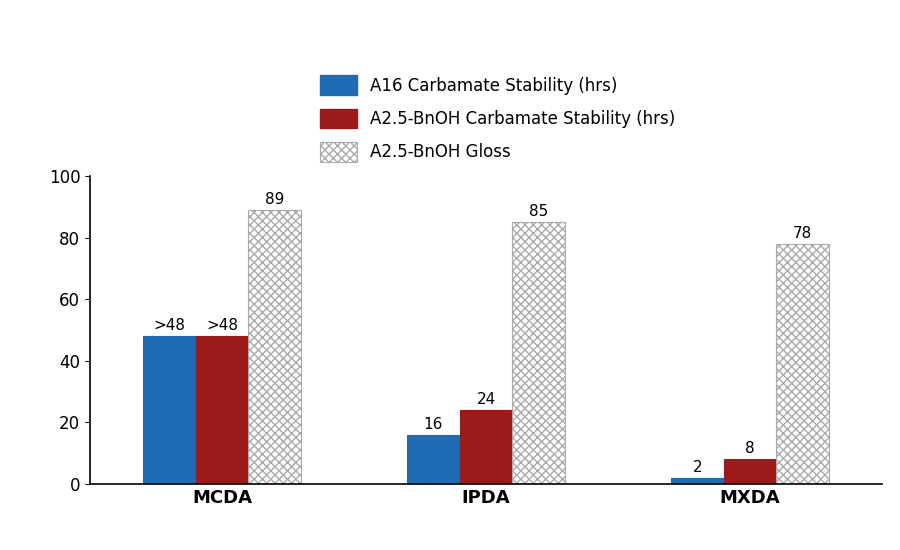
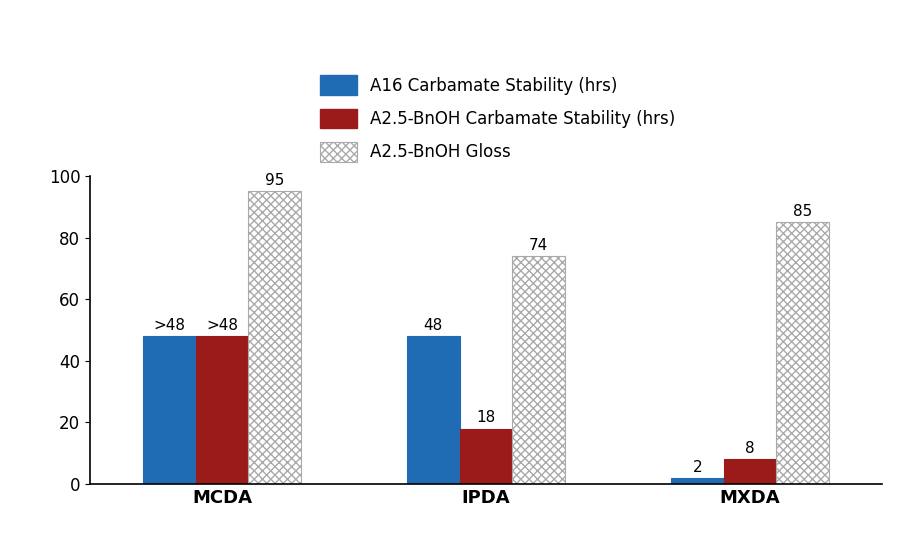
A2.5-BnOH Gloss/MCDA: 89 -> 95
A16 Carbamate Stability (hrs)/IPDA: 16 -> 48
A2.5-BnOH Carbamate Stability (hrs)/IPDA: 24 -> 18
A2.5-BnOH Gloss/IPDA: 85 -> 74
A2.5-BnOH Gloss/MXDA: 78 -> 85
